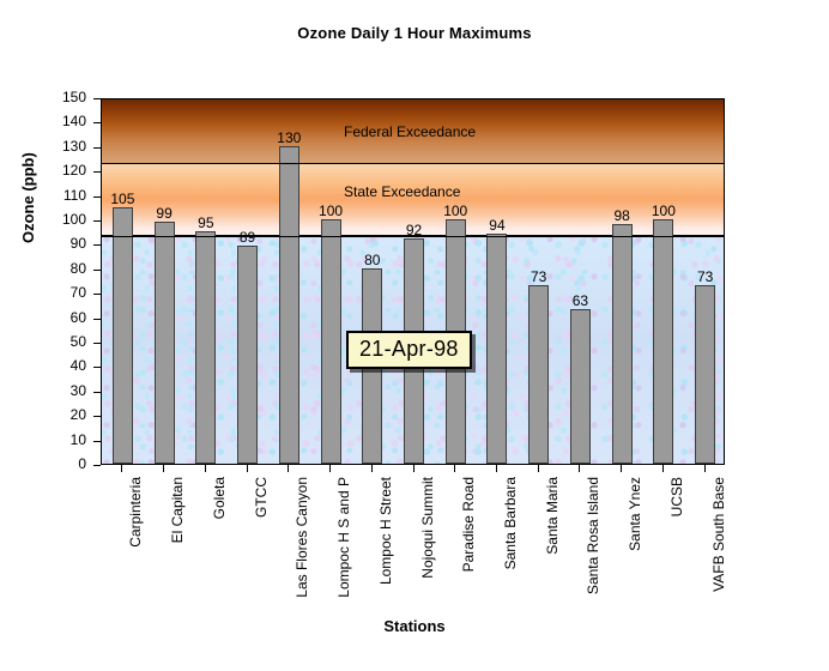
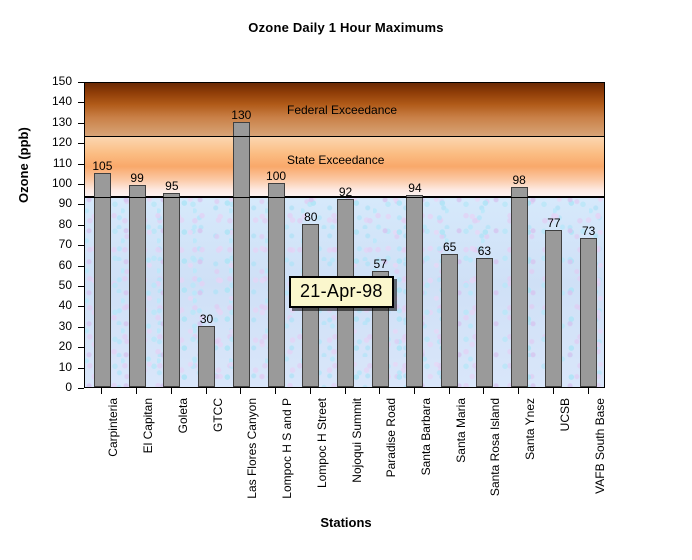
GTCC: 89 -> 30
Paradise Road: 100 -> 57
Santa Maria: 73 -> 65
UCSB: 100 -> 77
